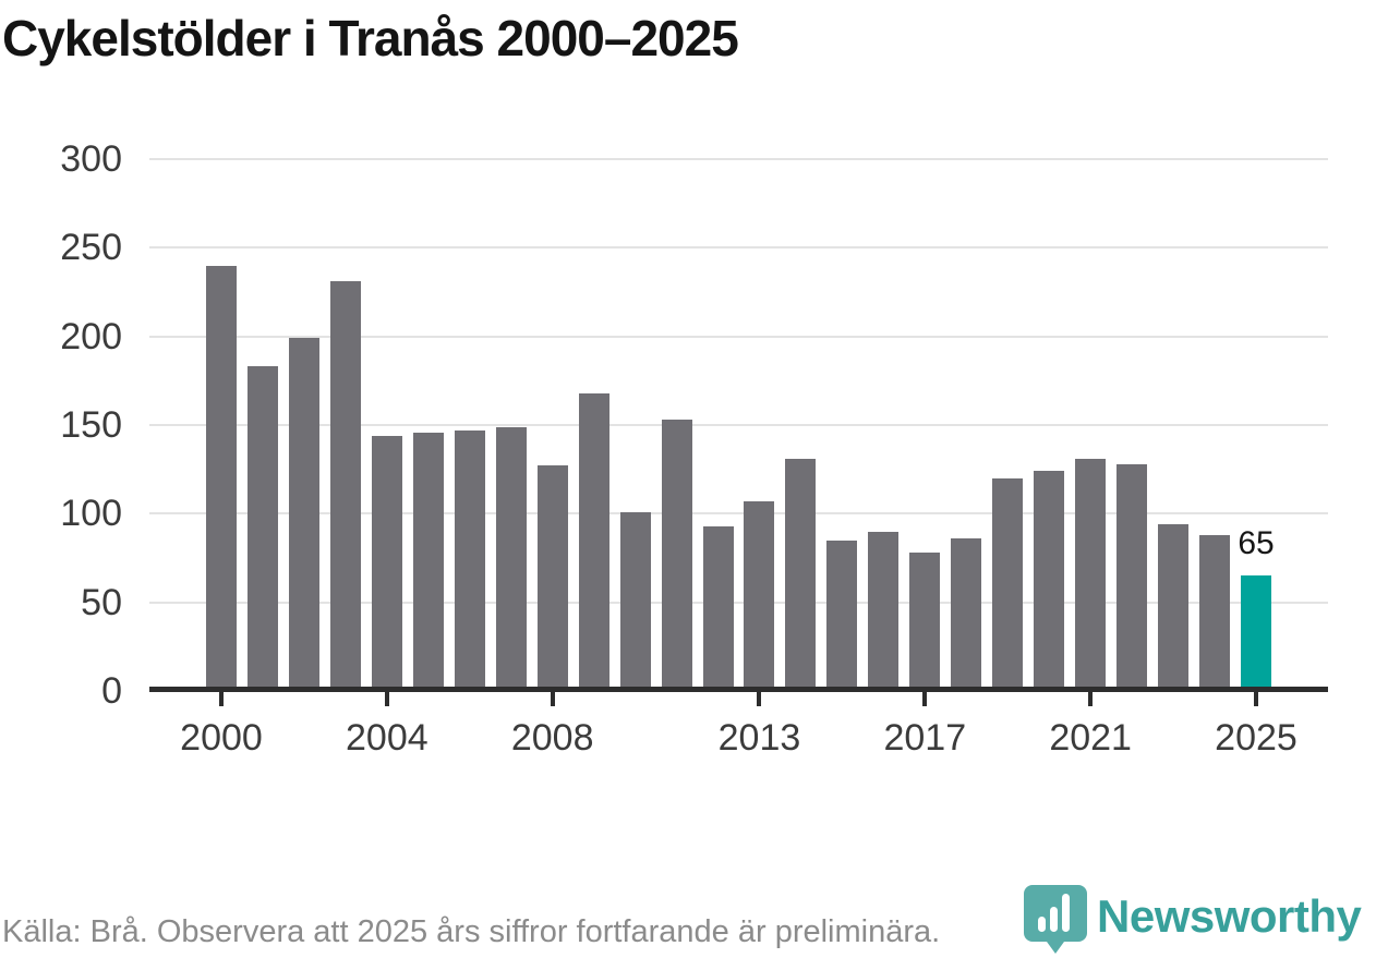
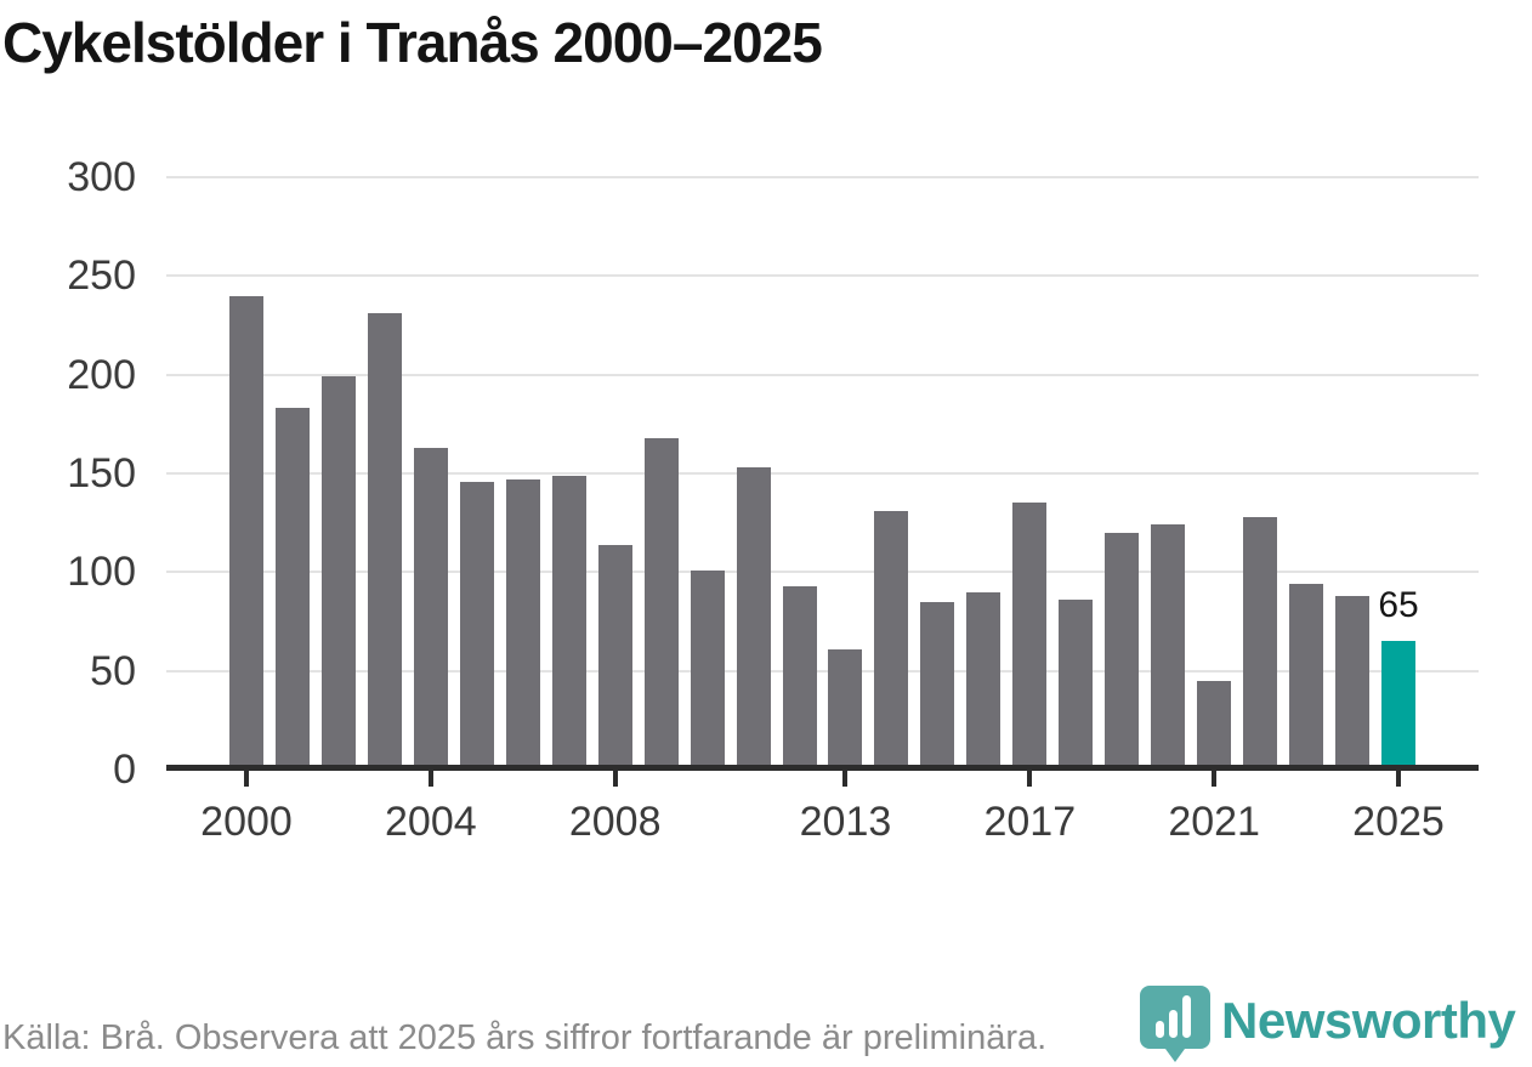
2004: 144 -> 163
2008: 127 -> 114
2013: 107 -> 61
2017: 78 -> 135
2021: 131 -> 45
